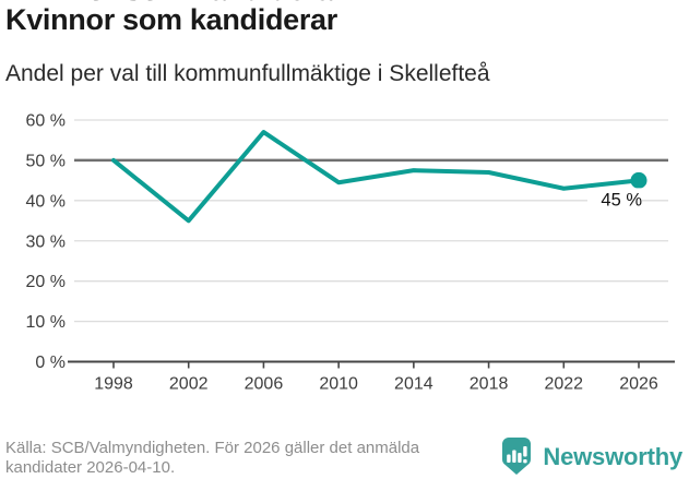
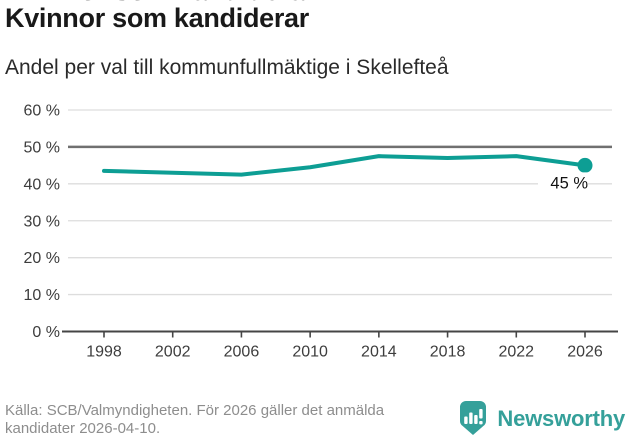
1998: 50% -> 44%
2002: 35% -> 43%
2006: 57% -> 42%
2022: 43% -> 48%
